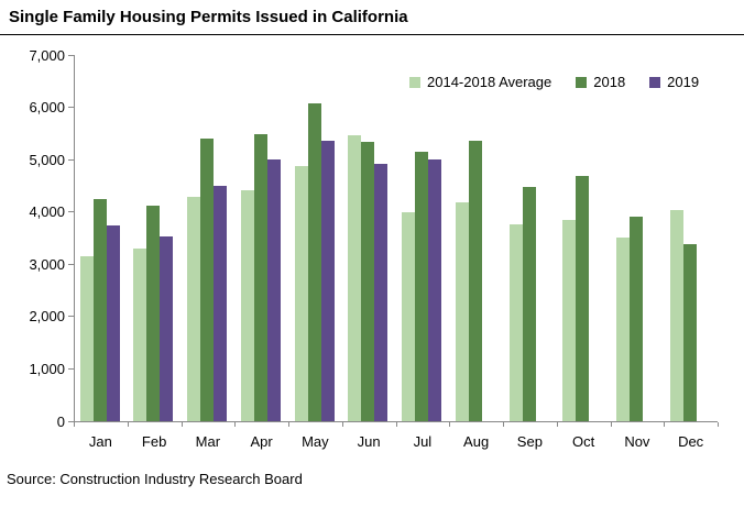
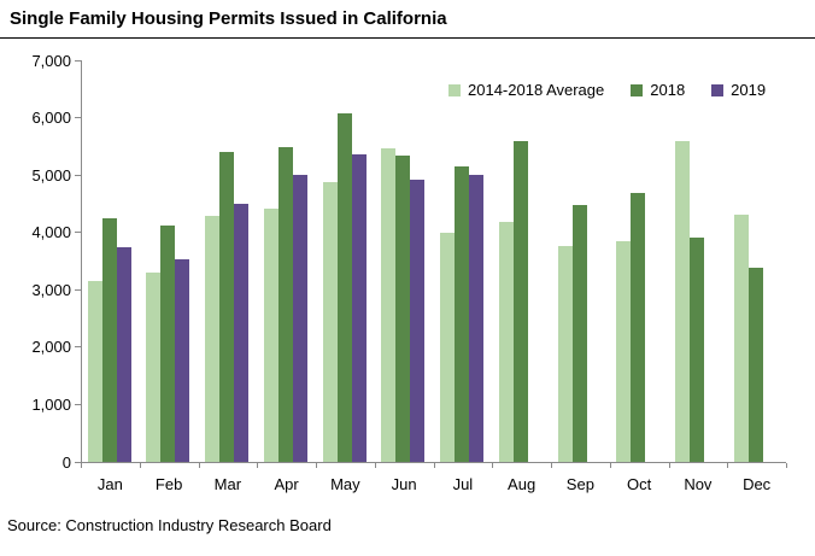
2018/Aug: 5400 -> 5600
2014-2018 Average/Nov: 3500 -> 5600
2014-2018 Average/Dec: 4000 -> 4300
